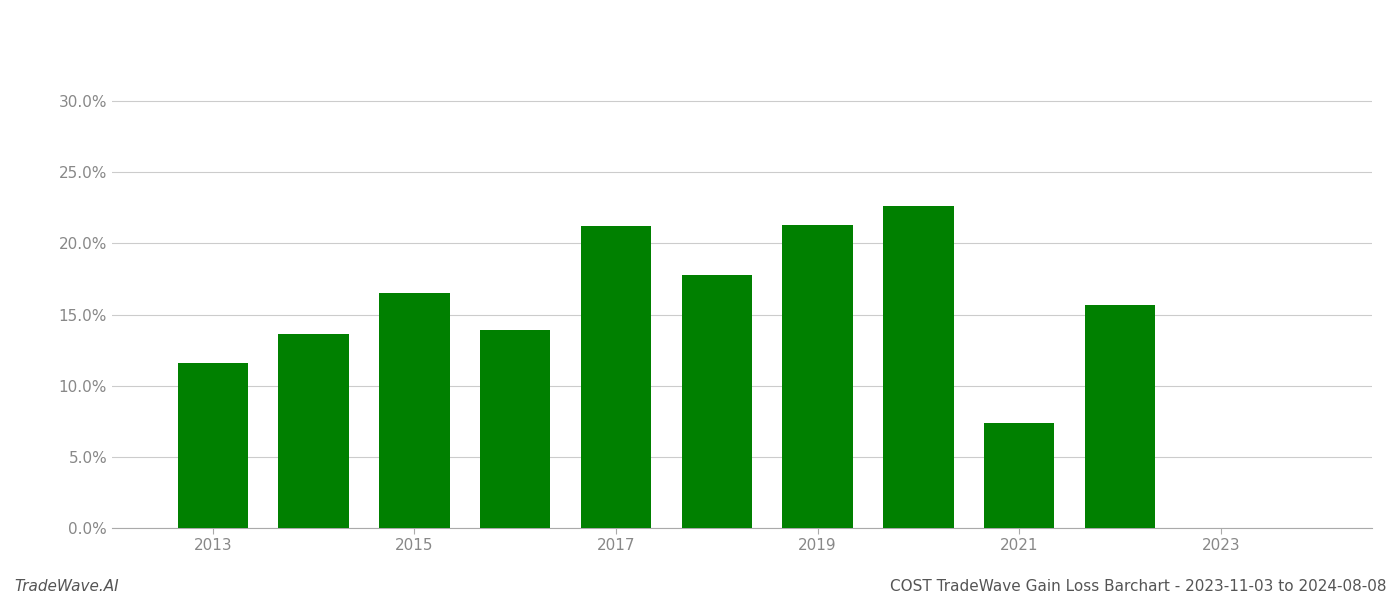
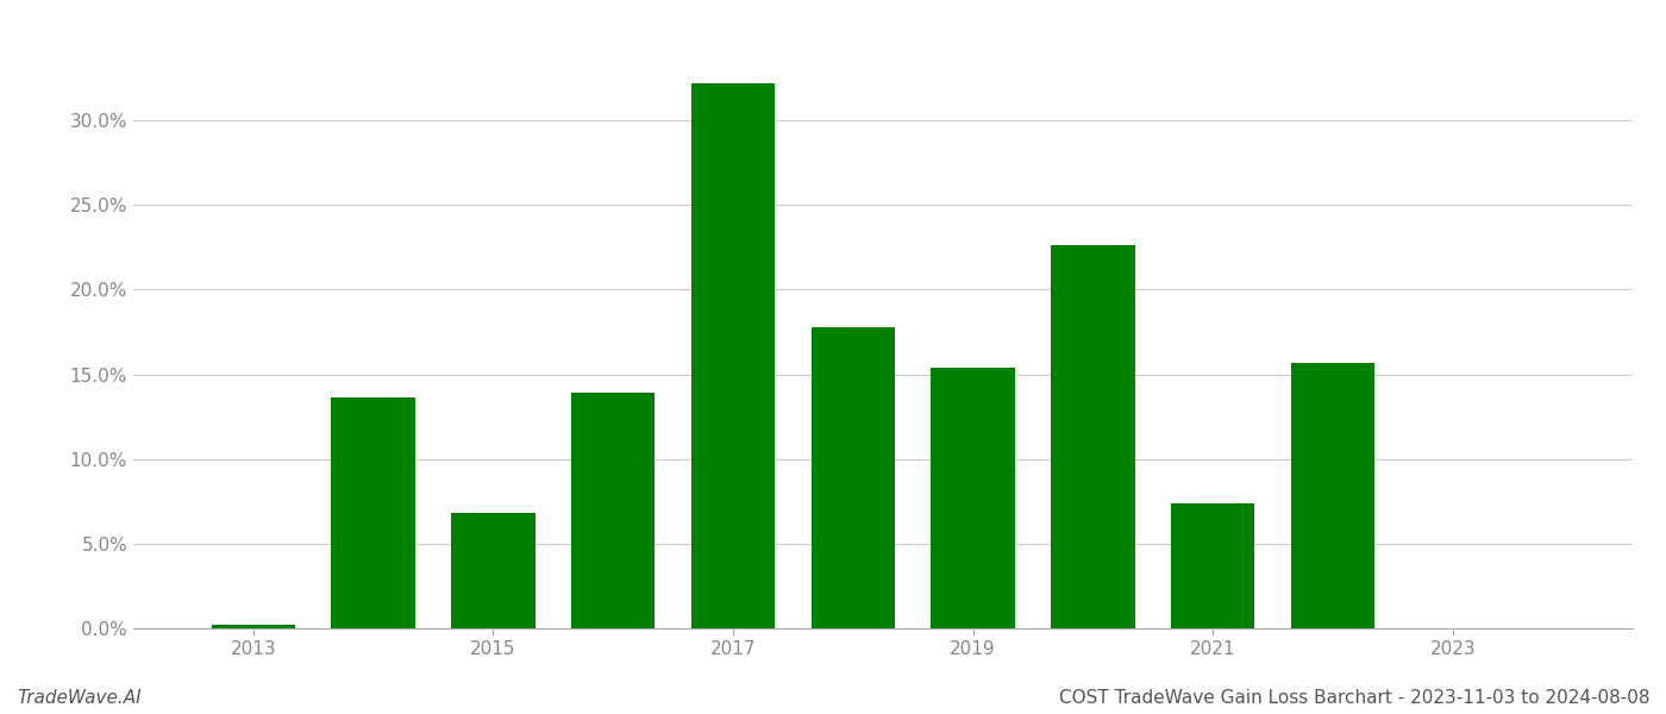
2013: 11.6% -> 0.2%
2015: 16.5% -> 6.8%
2017: 21.2% -> 32.2%
2019: 21.3% -> 15.4%
